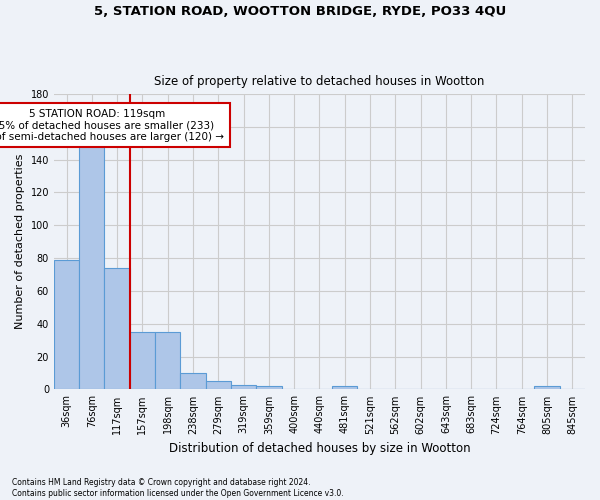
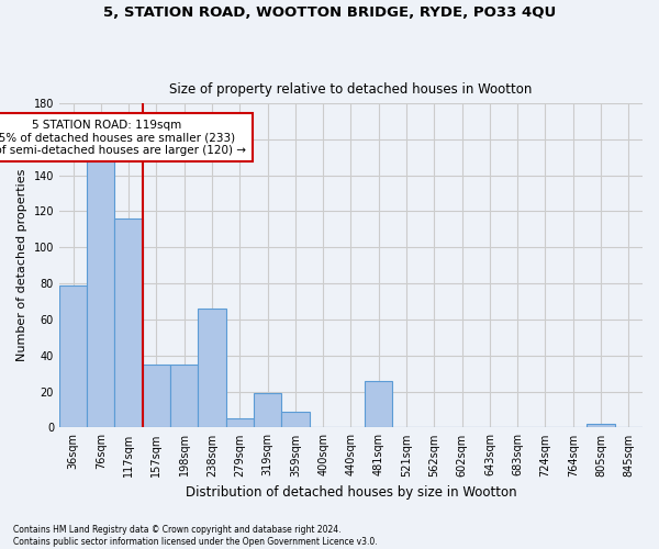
117sqm: 74 -> 116
238sqm: 10 -> 66
319sqm: 3 -> 19
359sqm: 2 -> 9
481sqm: 2 -> 26
